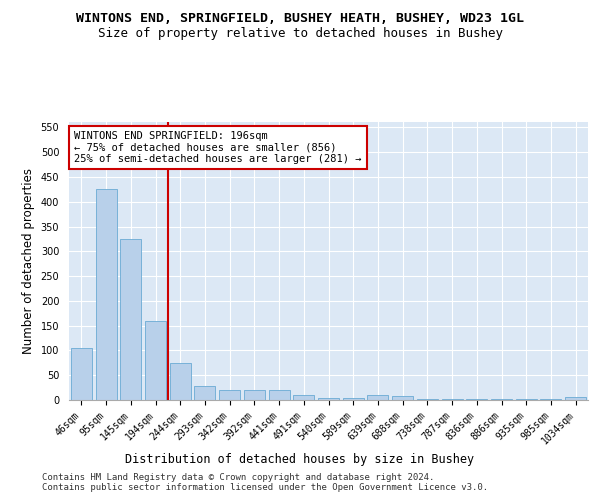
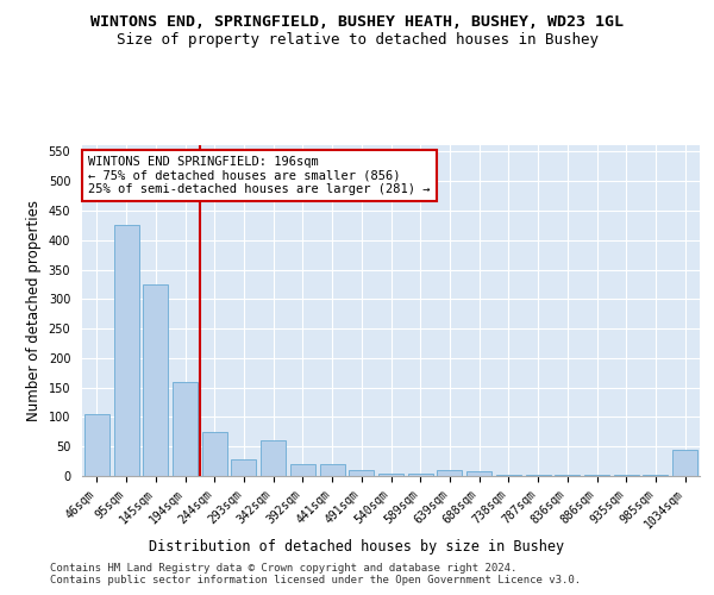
342sqm: 20 -> 60
1034sqm: 6 -> 45
